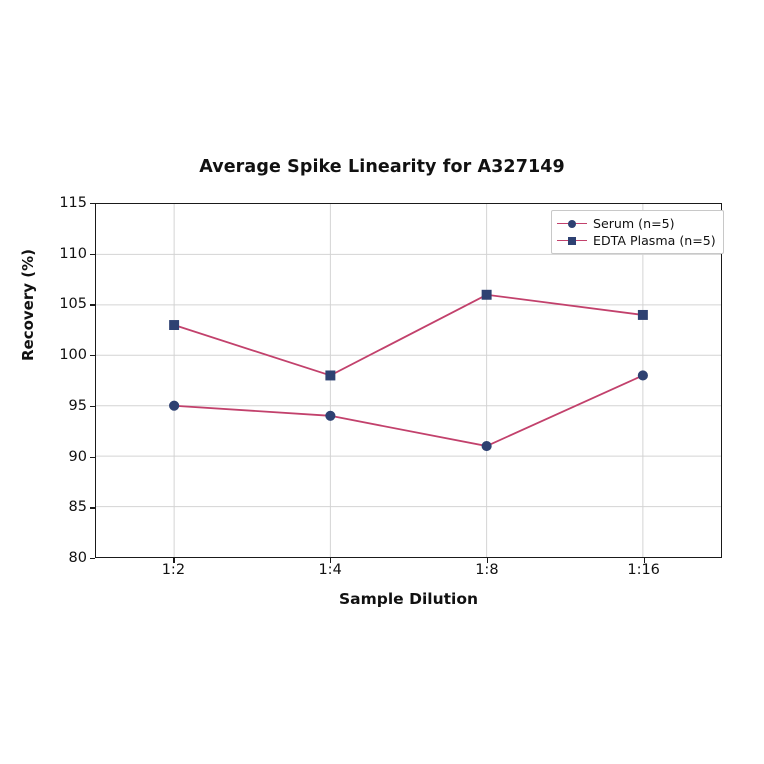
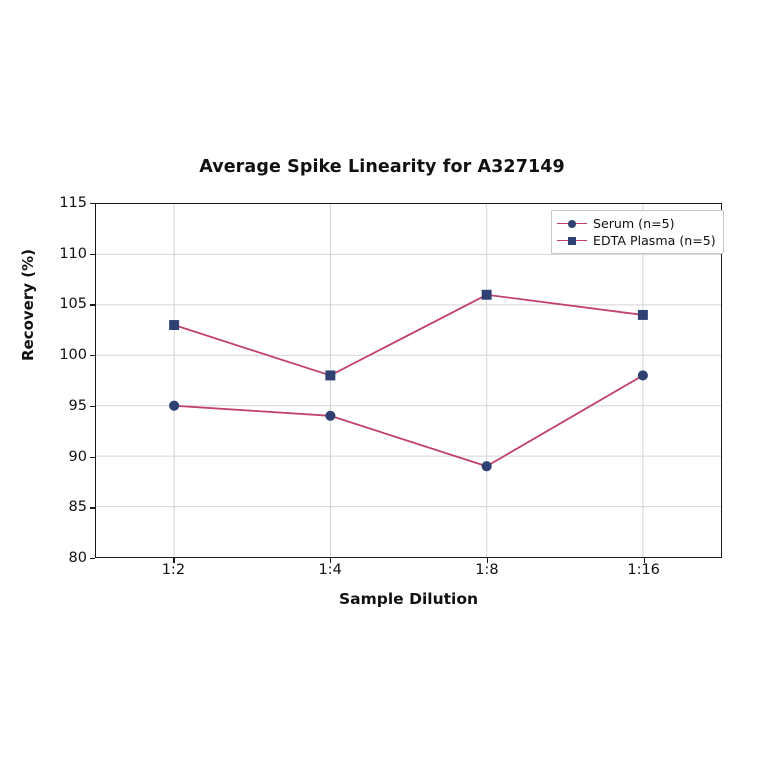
Serum (n=5)/1:8: 91 -> 89
